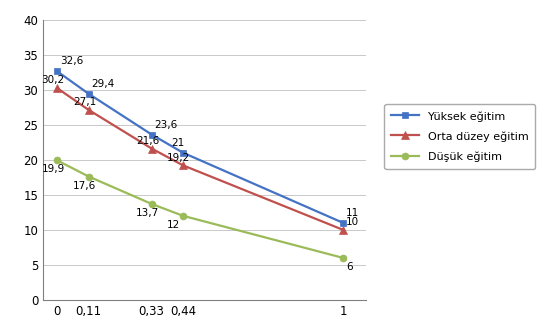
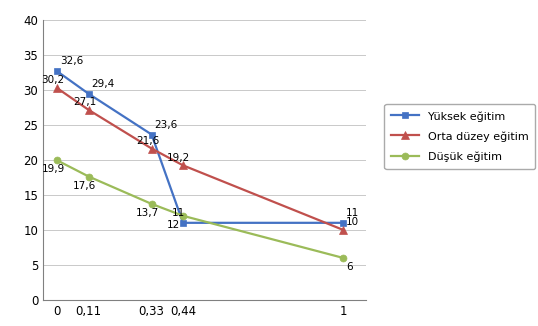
Yüksek eğitim/0,44: 21 -> 11
